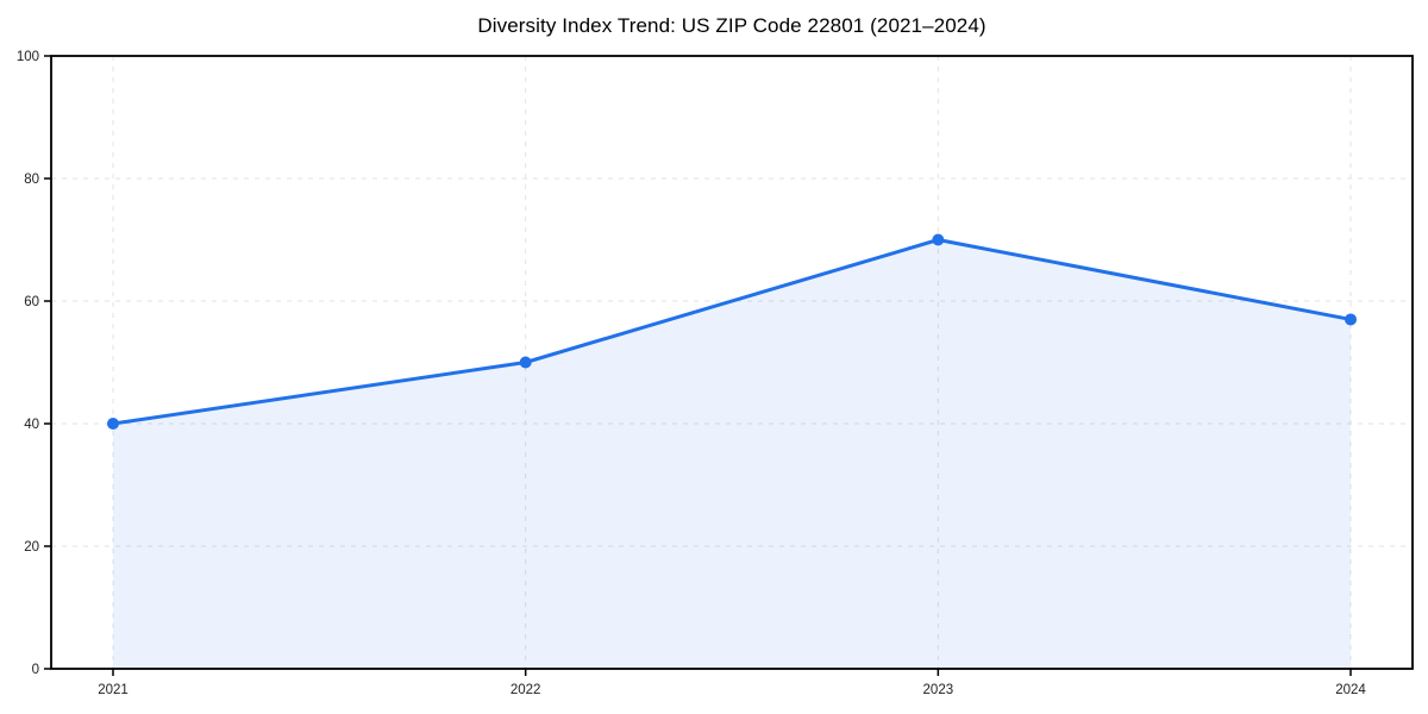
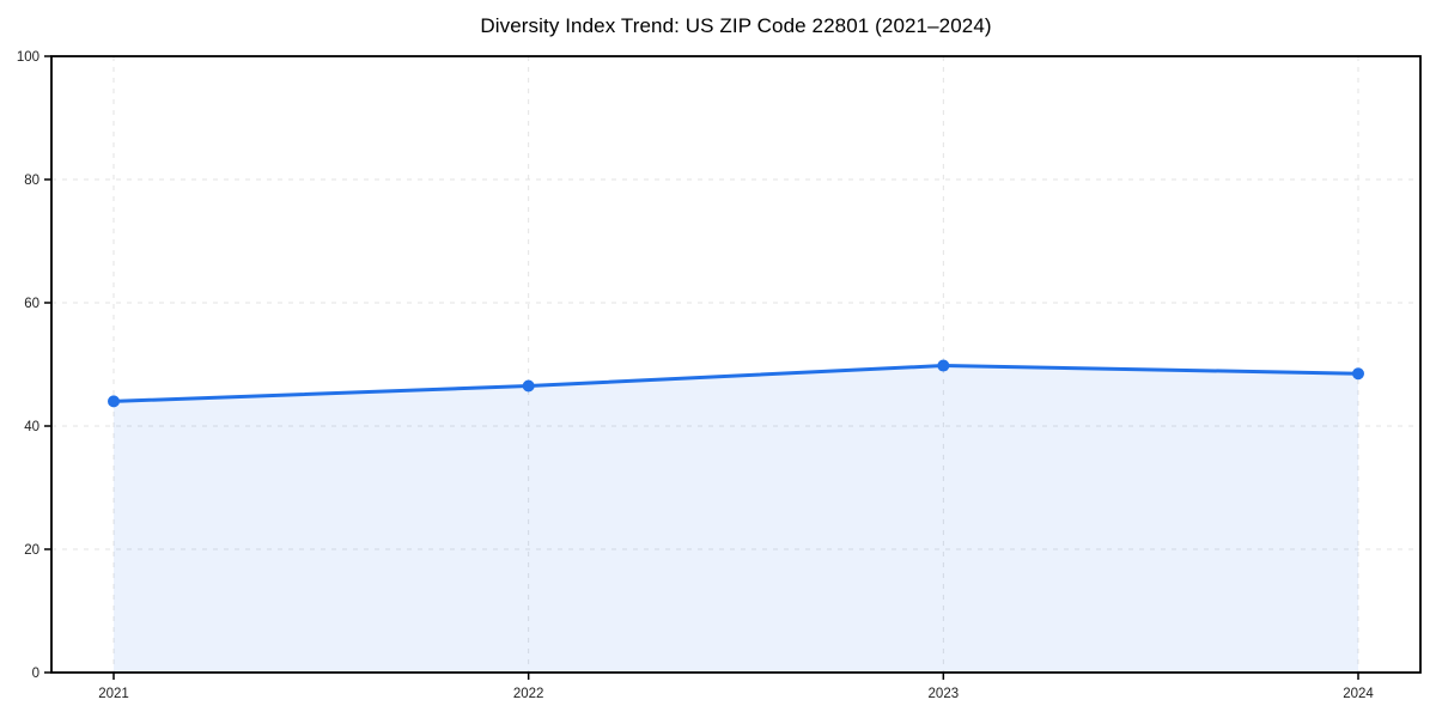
2021: 40 -> 44
2022: 50 -> 46
2023: 70 -> 50
2024: 57 -> 48
